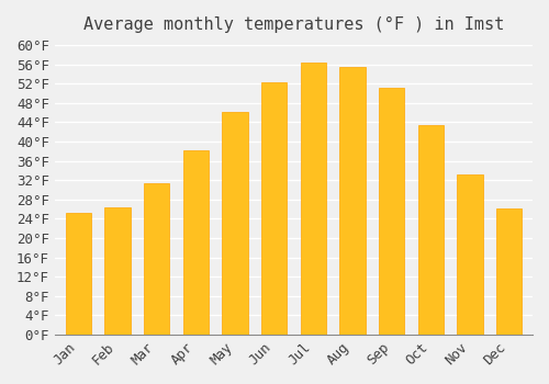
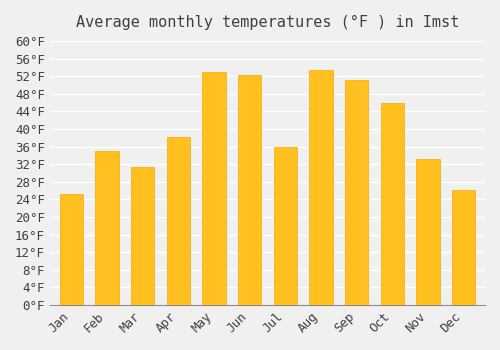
Feb: 26.4°F -> 35.0°F
May: 46.2°F -> 53.0°F
Jul: 56.3°F -> 36.0°F
Aug: 55.4°F -> 53.5°F
Oct: 43.3°F -> 46.0°F
